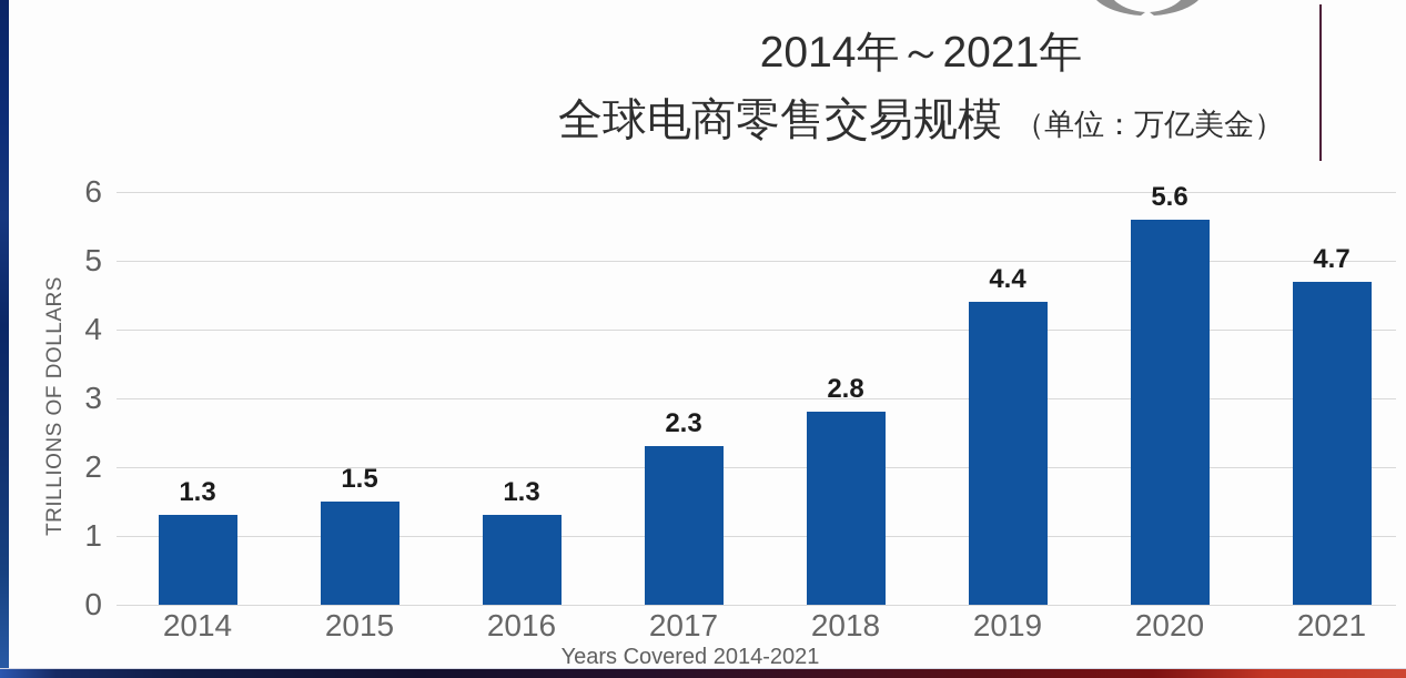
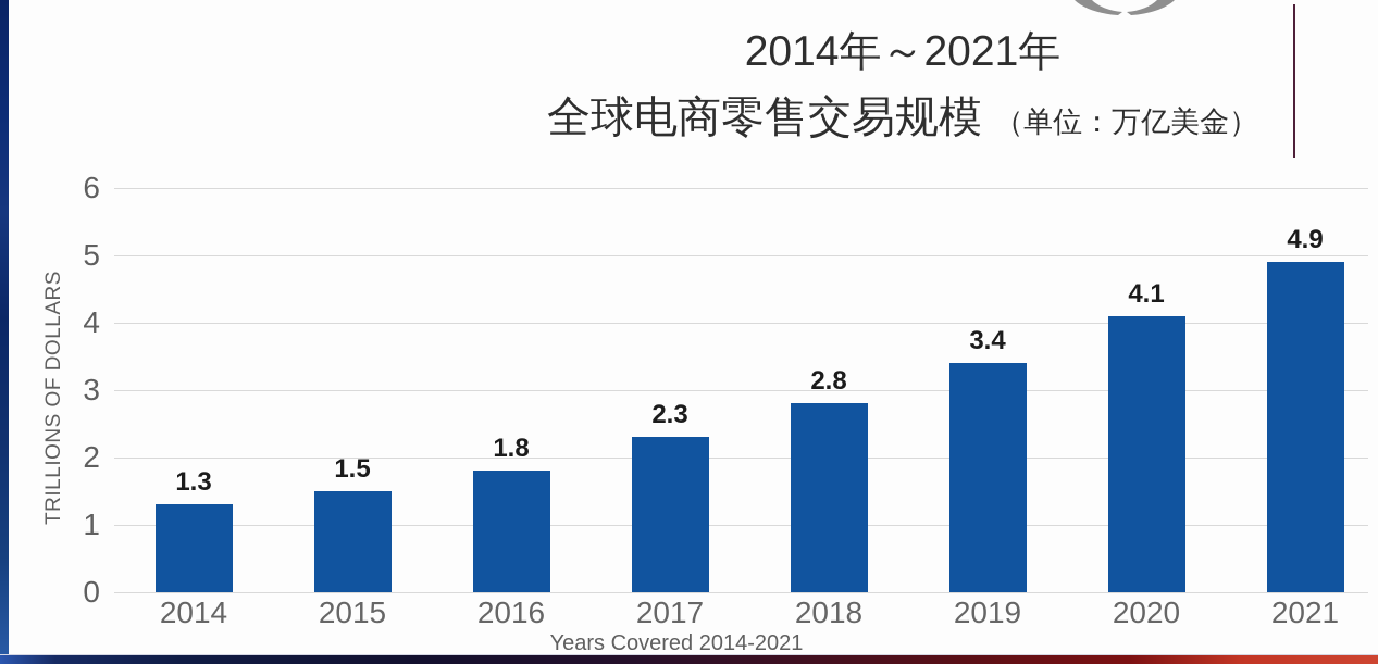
2016: 1.3 -> 1.8
2019: 4.4 -> 3.4
2020: 5.6 -> 4.1
2021: 4.7 -> 4.9
